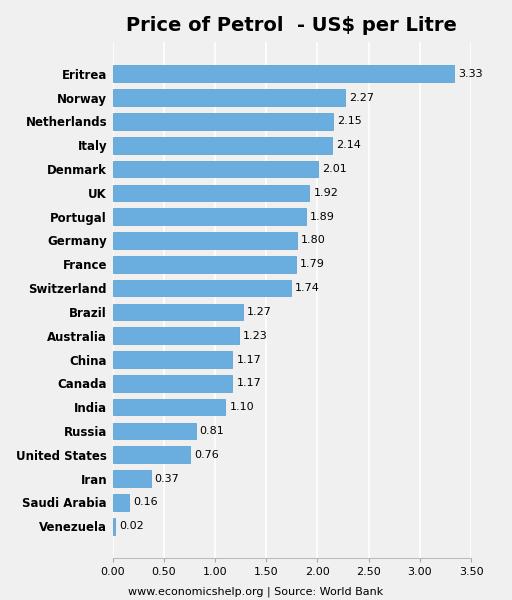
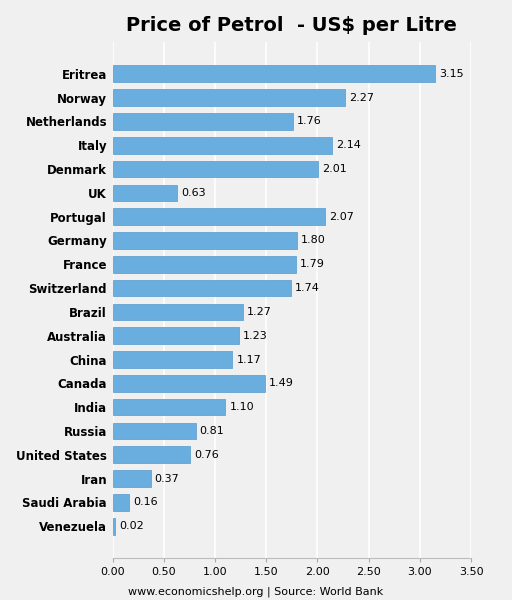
Eritrea: 3.33 -> 3.15
Netherlands: 2.15 -> 1.76
UK: 1.92 -> 0.63
Portugal: 1.89 -> 2.07
Canada: 1.17 -> 1.49
